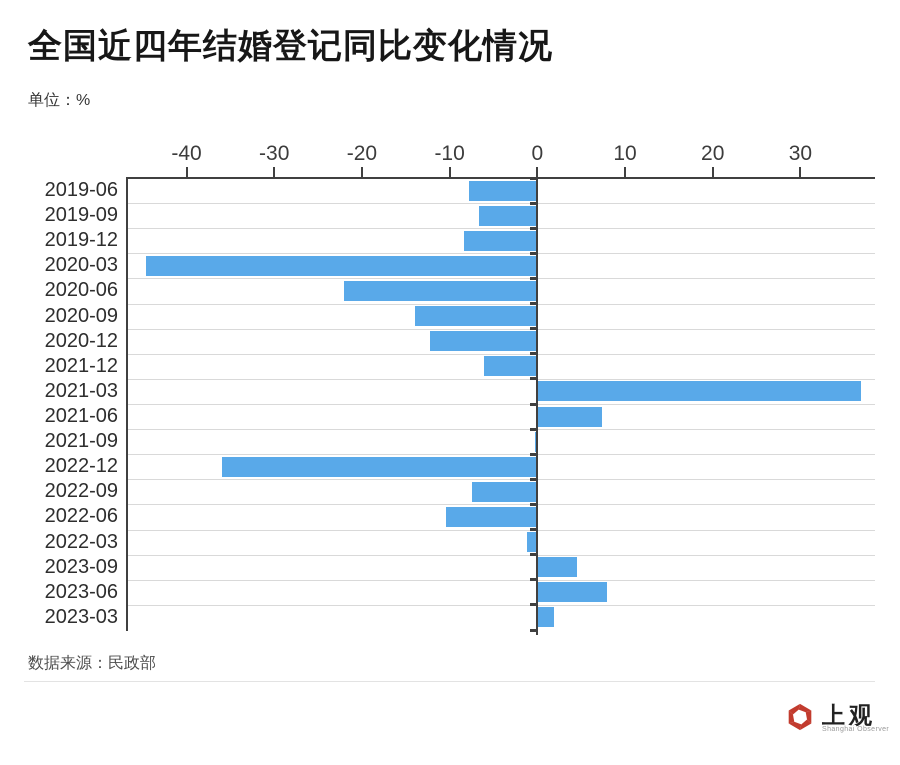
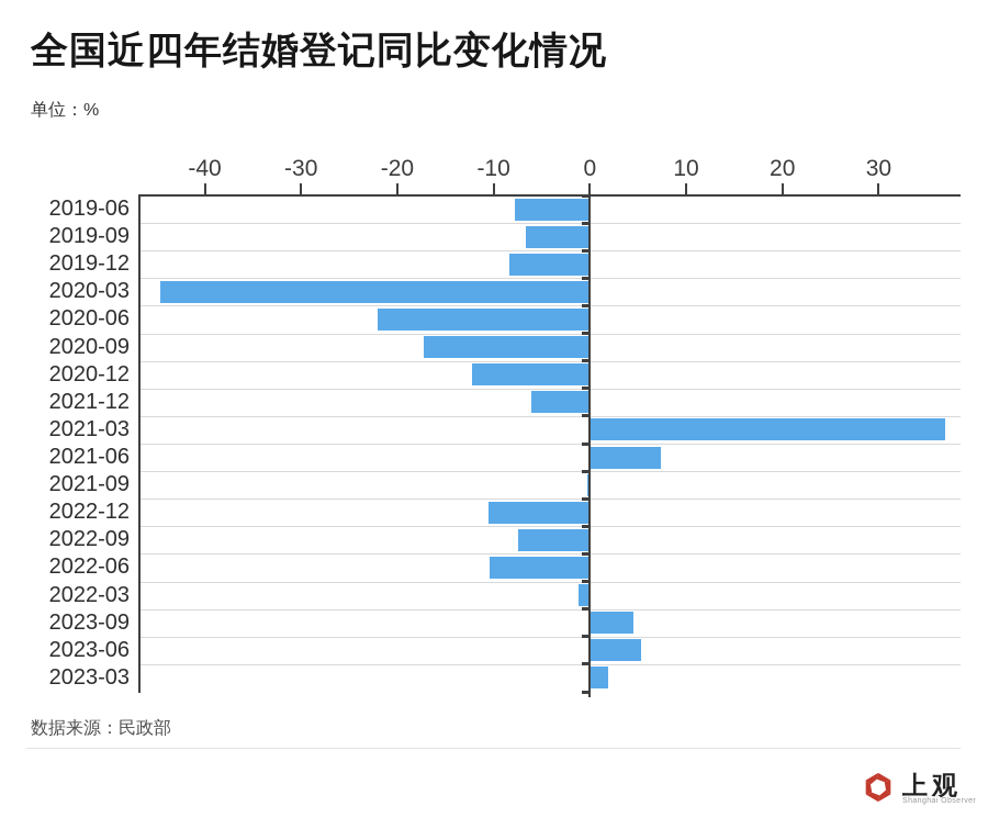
2020-09: -14 -> -17
2022-12: -36 -> -10
2023-06: 8 -> 5
